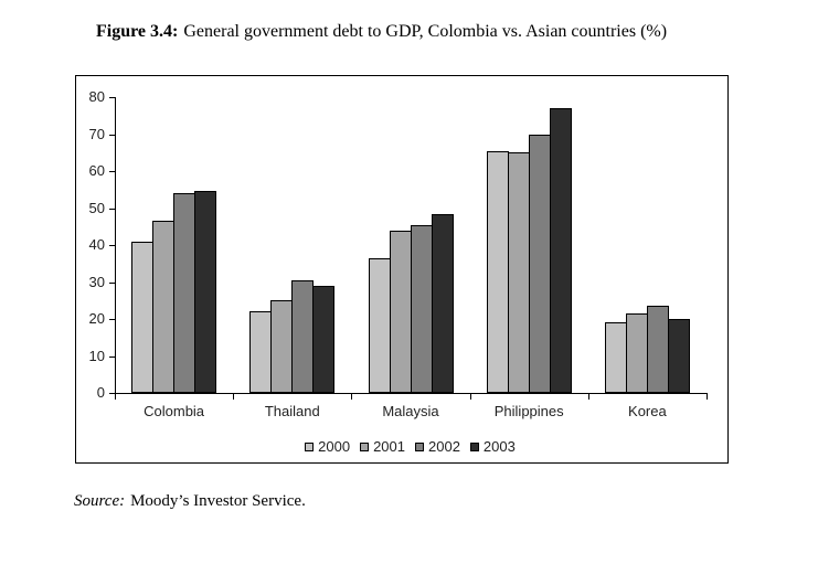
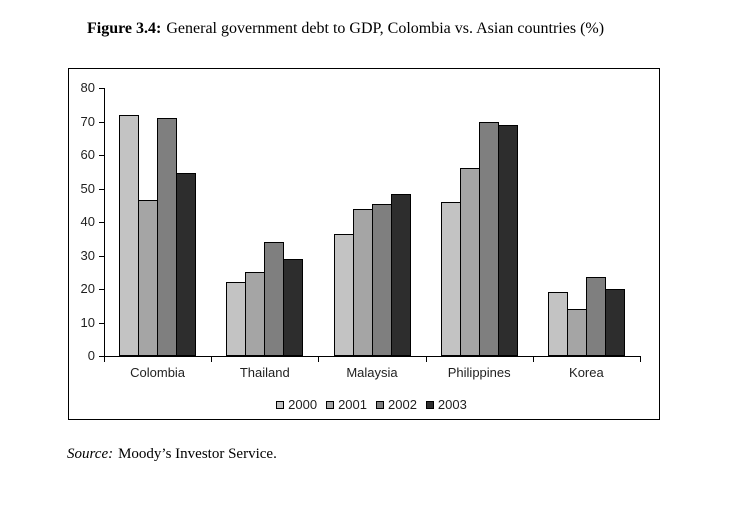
2000/Colombia: 41 -> 72
2002/Colombia: 54 -> 71
2002/Thailand: 30 -> 34
2000/Philippines: 66 -> 46
2001/Philippines: 65 -> 56
2003/Philippines: 77 -> 69
2001/Korea: 22 -> 14
